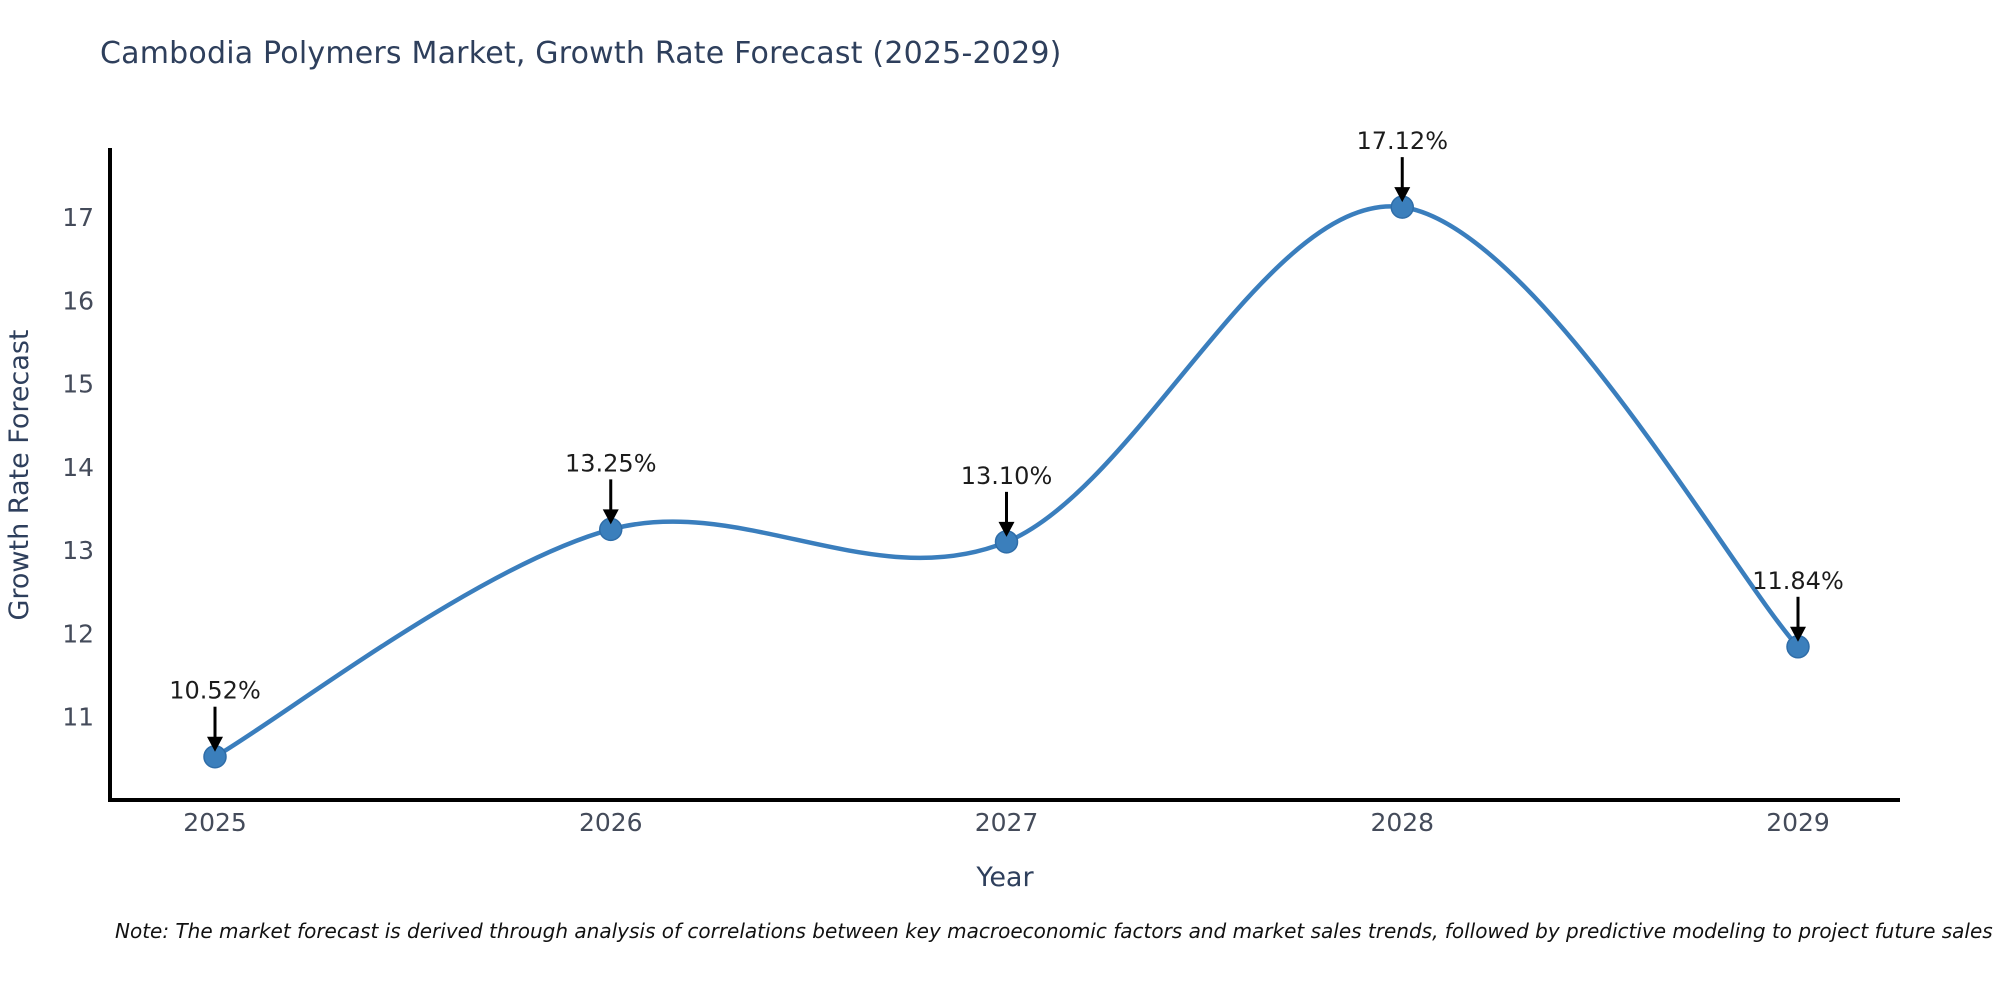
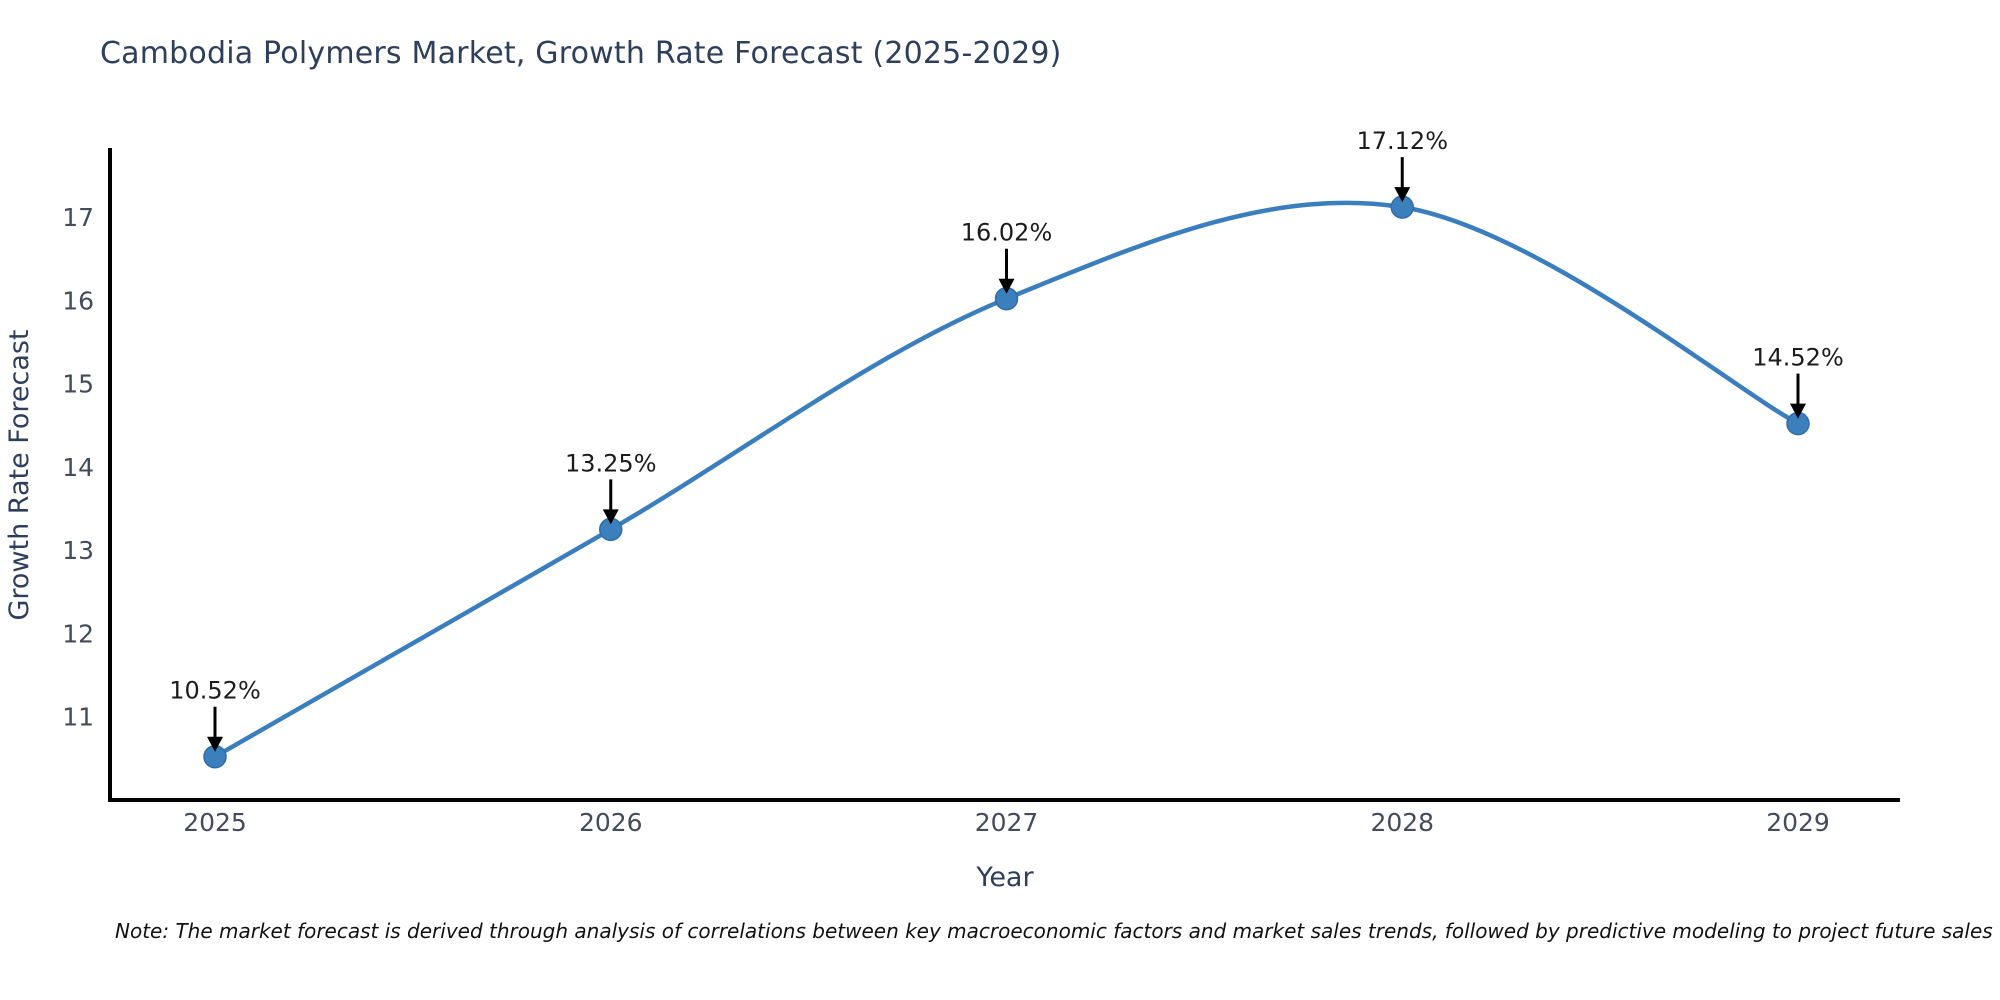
2027: 13.10% -> 16.02%
2029: 11.84% -> 14.52%
